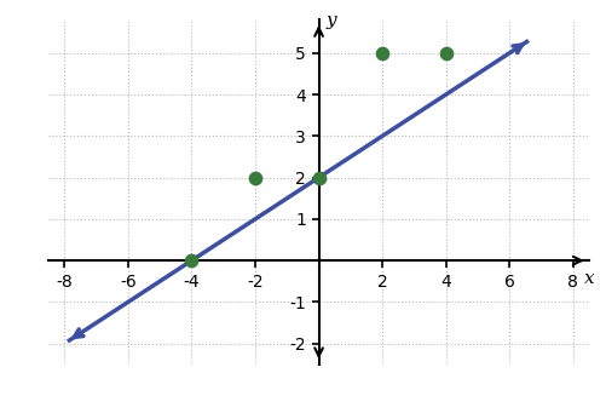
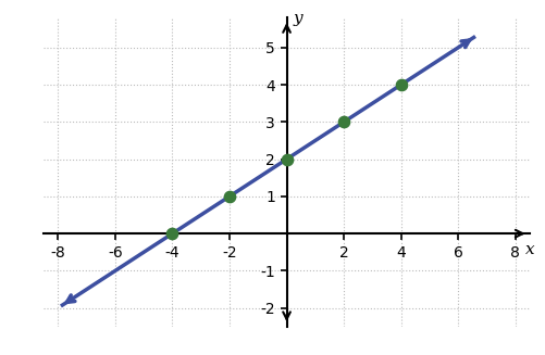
-2: 2 -> 1
2: 5 -> 3
4: 5 -> 4
